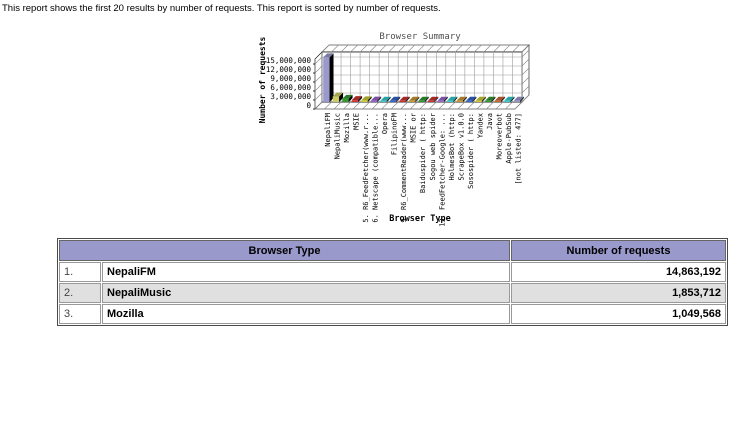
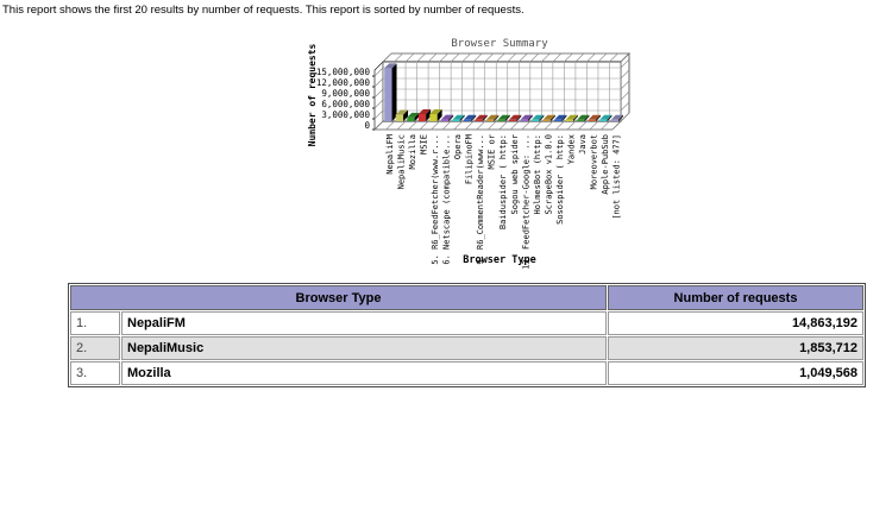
MSIE: 1000000 -> 2000000
5. R6_FeedFetcher(www.r...: 1000000 -> 2000000
